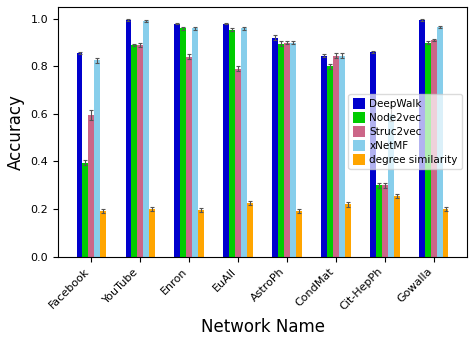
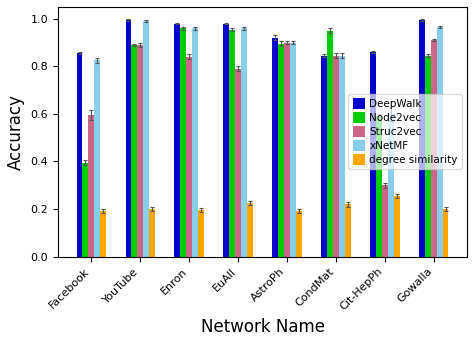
Node2vec/CondMat: 0.800 -> 0.950
Node2vec/Cit-HepPh: 0.300 -> 0.590
Node2vec/Gowalla: 0.900 -> 0.845
